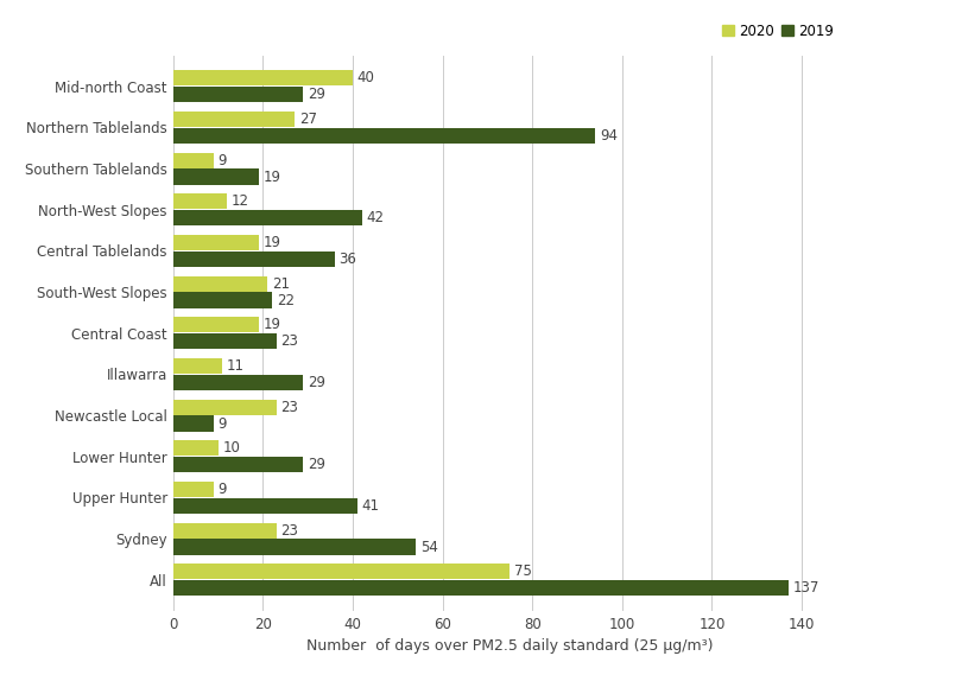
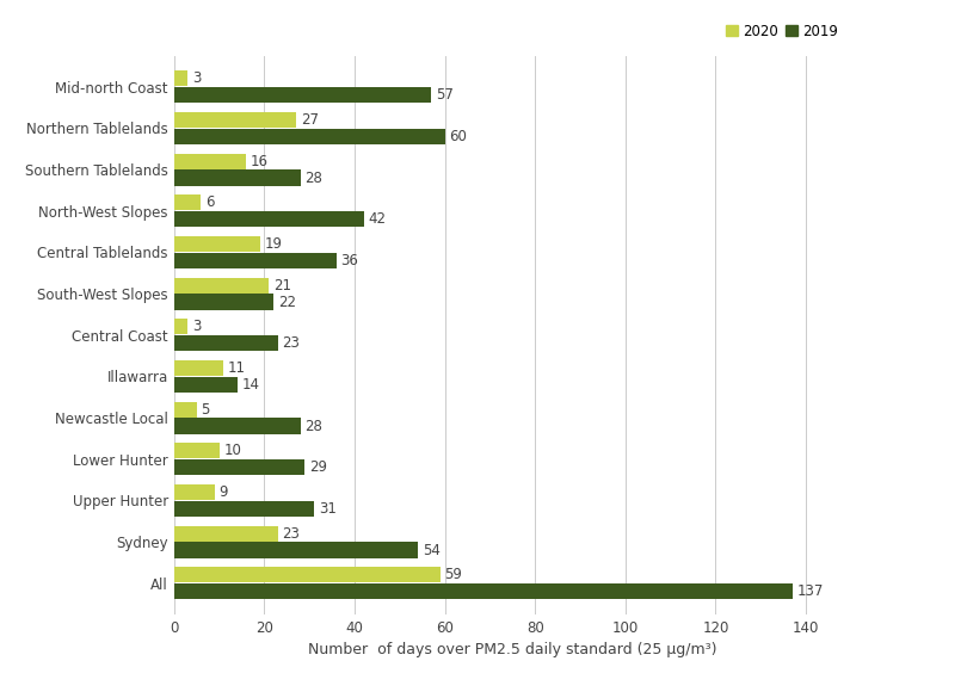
2020/Mid-north Coast: 40 -> 3
2019/Mid-north Coast: 29 -> 57
2019/Northern Tablelands: 94 -> 60
2020/Southern Tablelands: 9 -> 16
2019/Southern Tablelands: 19 -> 28
2020/North-West Slopes: 12 -> 6
2020/Central Coast: 19 -> 3
2019/Illawarra: 29 -> 14
2020/Newcastle Local: 23 -> 5
2019/Newcastle Local: 9 -> 28
2019/Upper Hunter: 41 -> 31
2020/All: 75 -> 59
